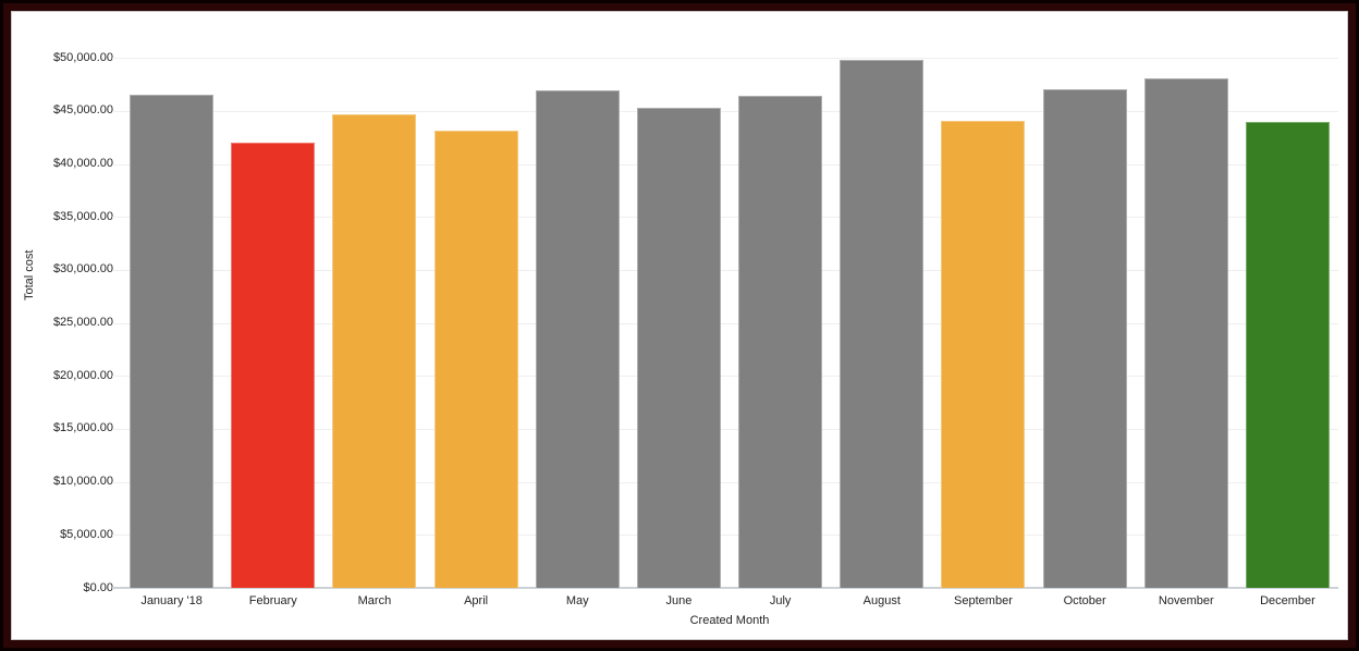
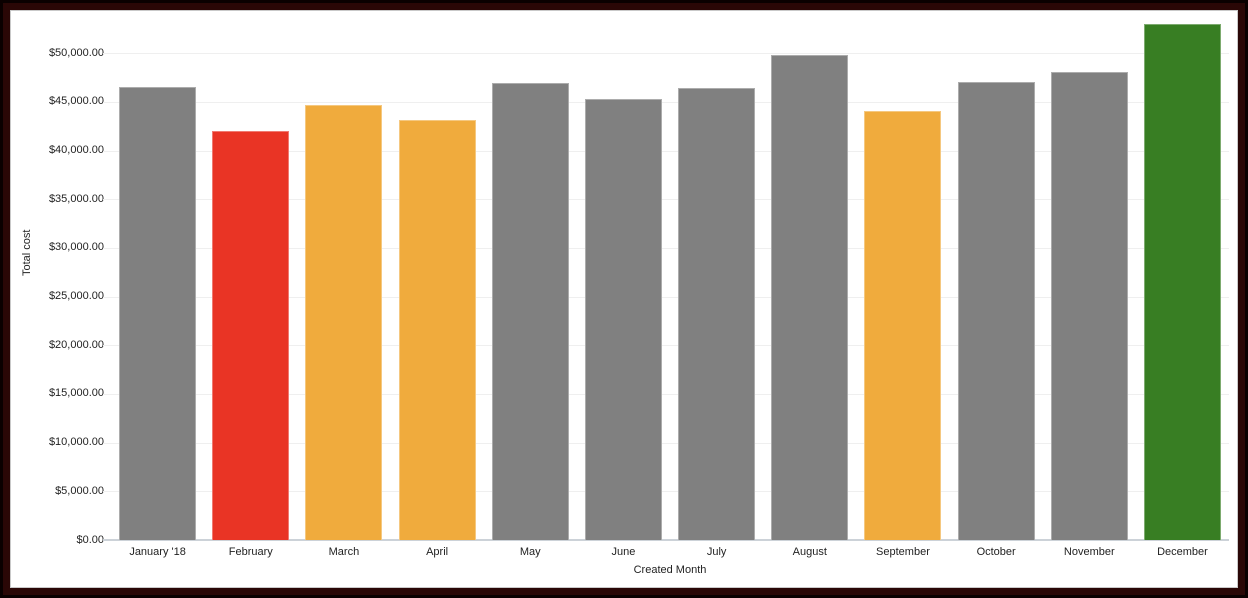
December: $44000 -> $53000
